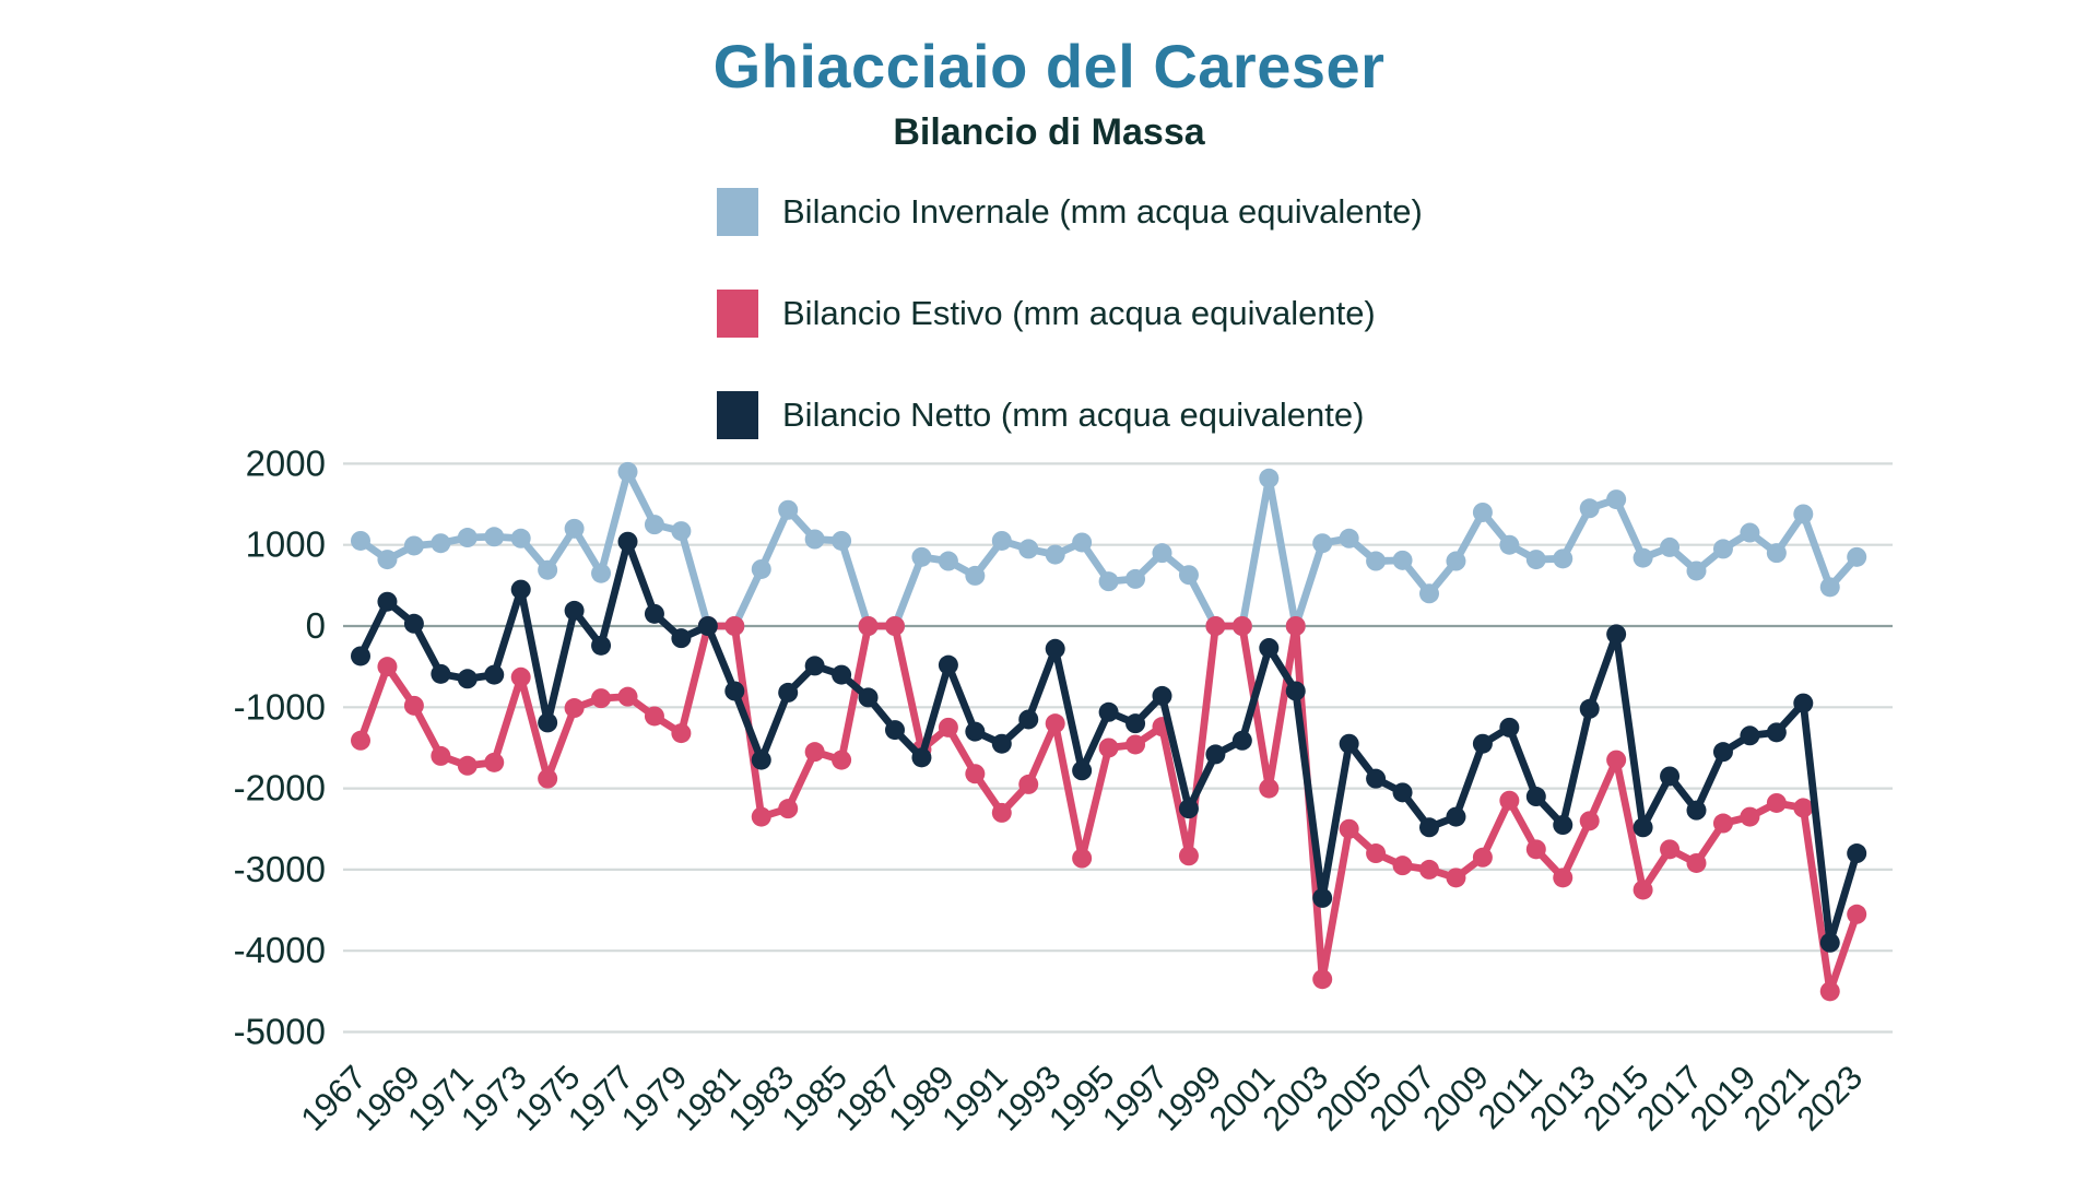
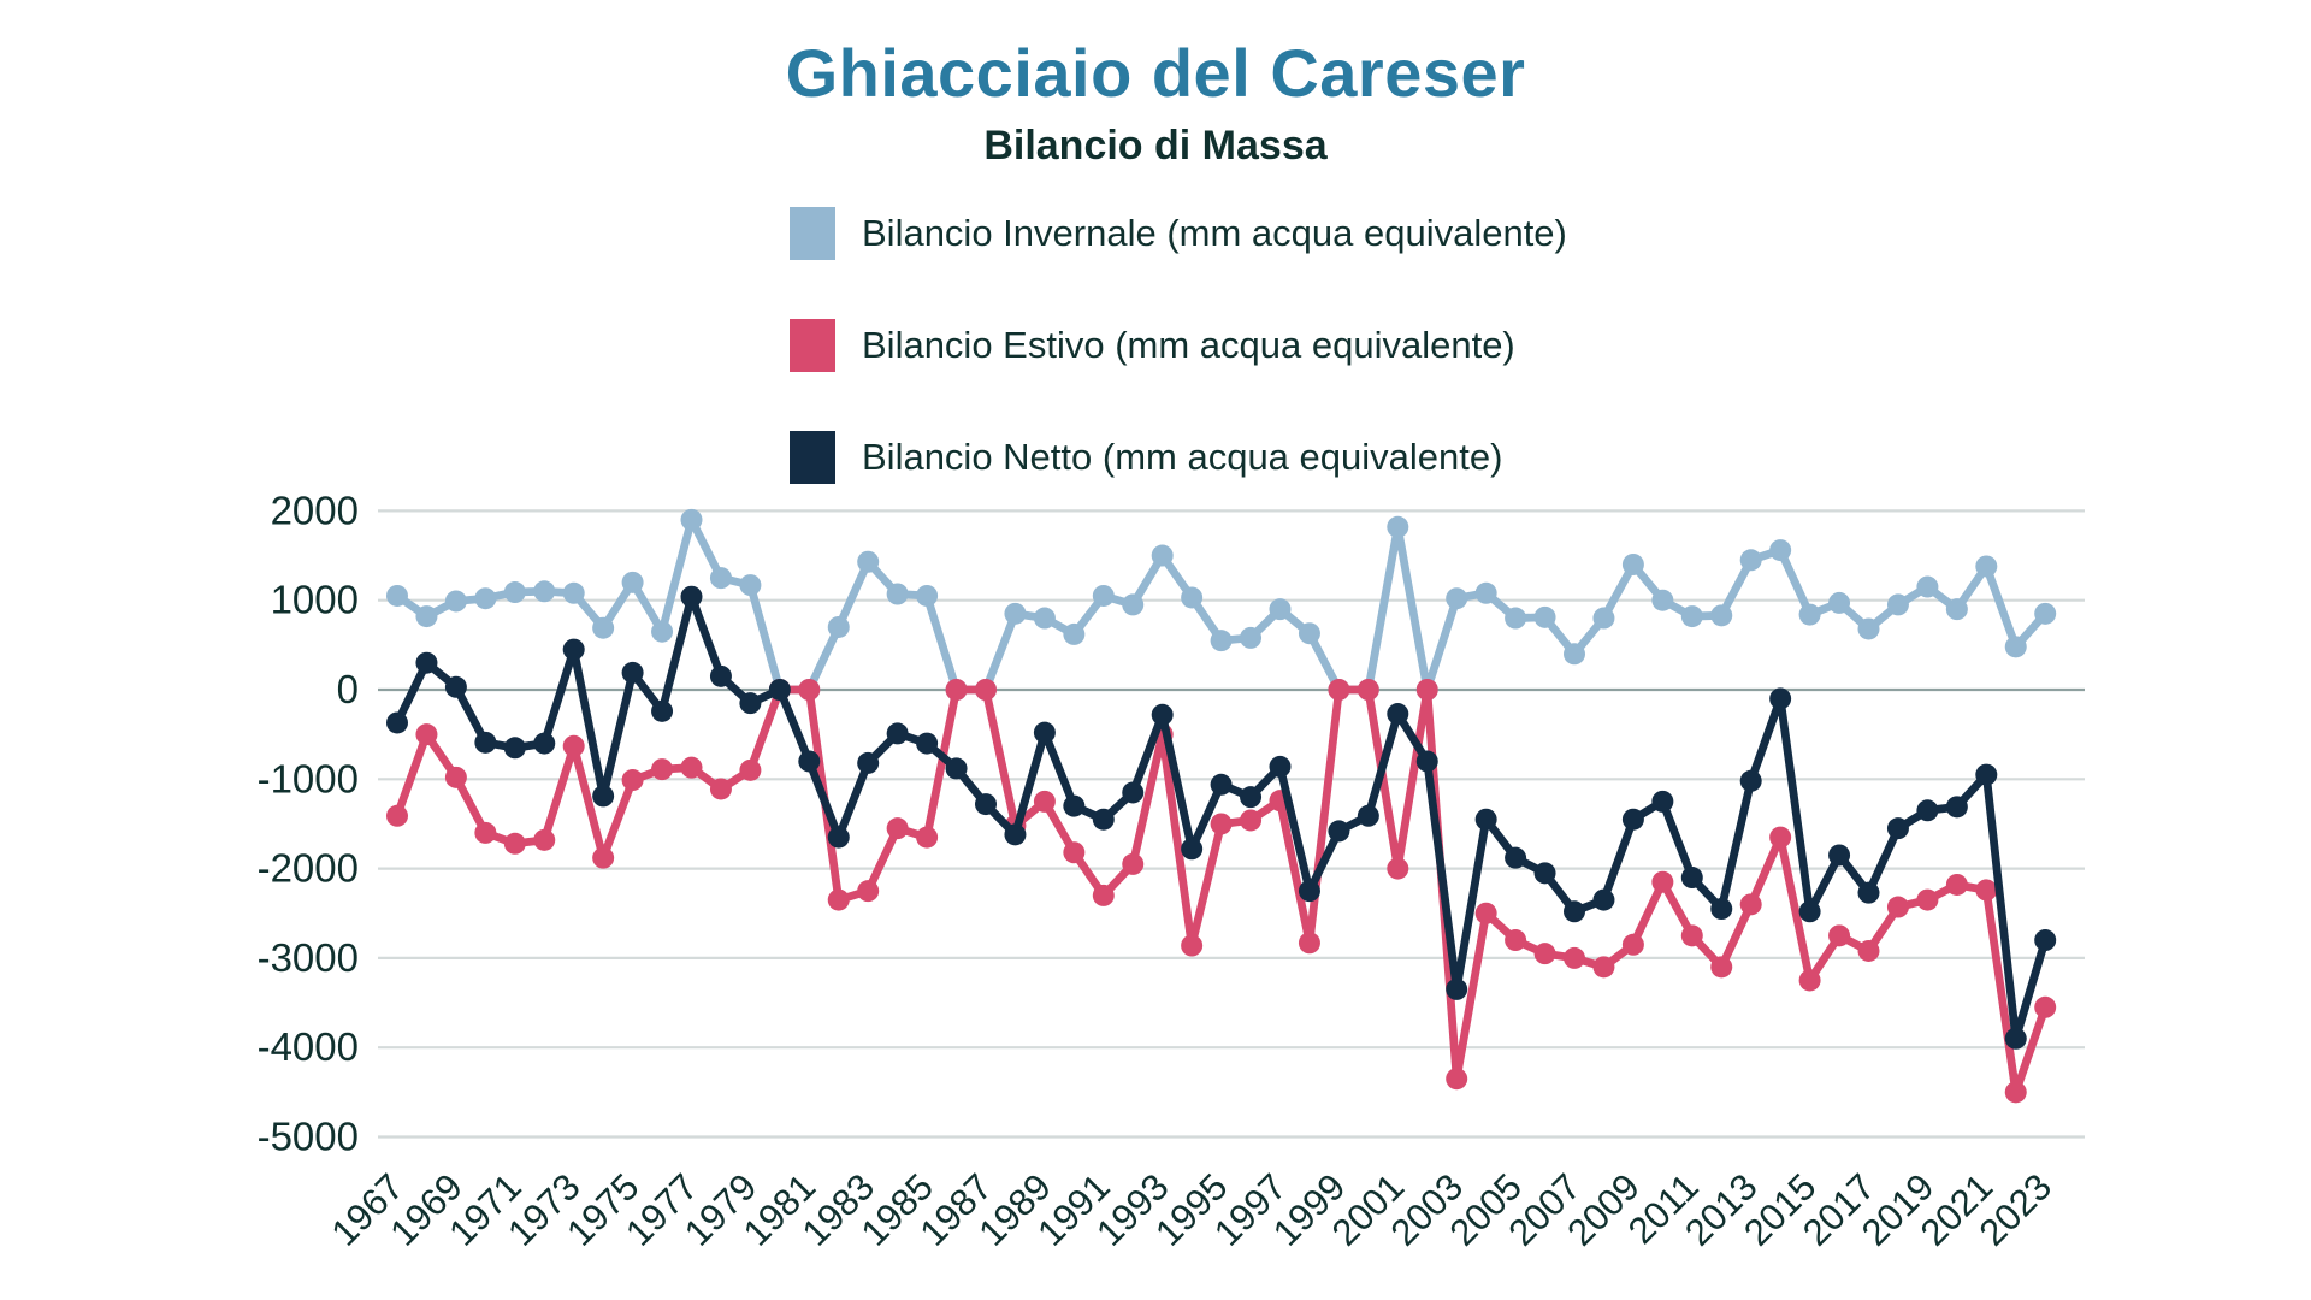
Bilancio Estivo (mm acqua equivalente)/1979: -1300 -> -900
Bilancio Invernale (mm acqua equivalente)/1993: 900 -> 1500
Bilancio Estivo (mm acqua equivalente)/1993: -1200 -> -500
